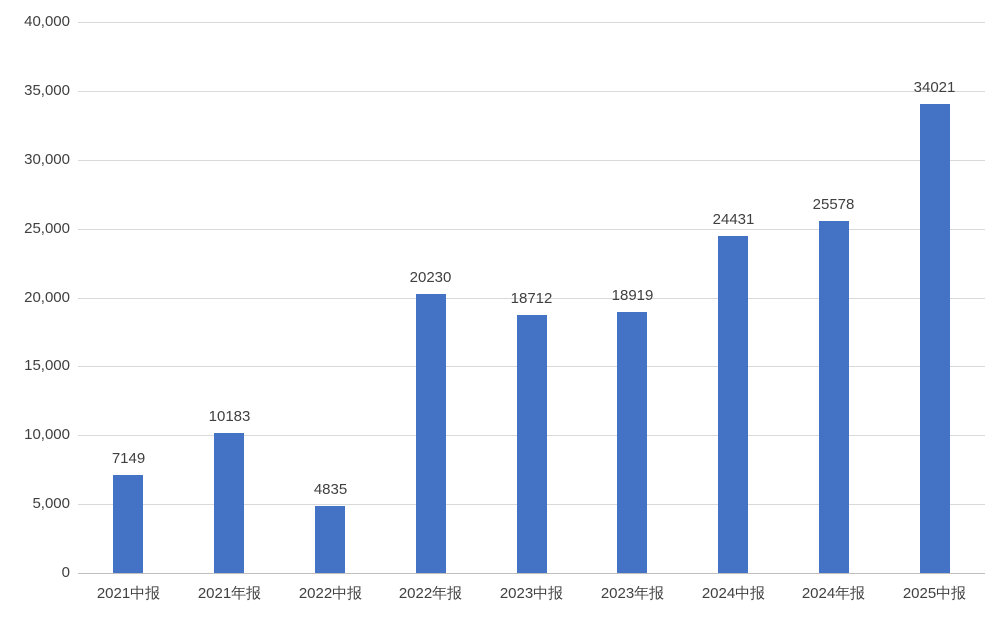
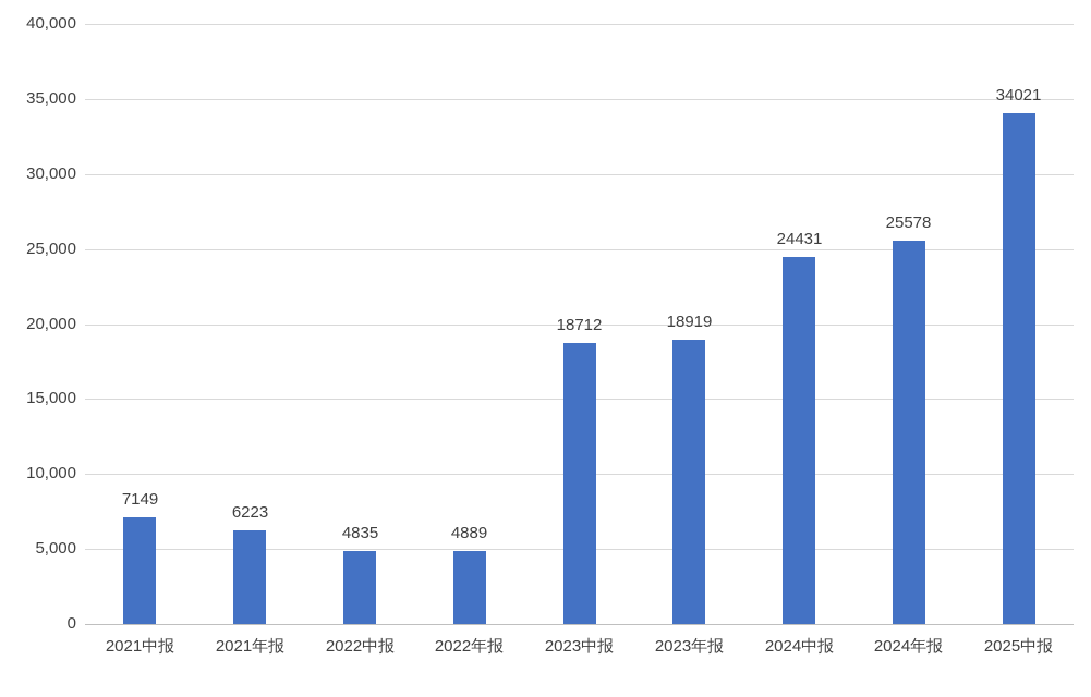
2021年报: 10183 -> 6223
2022年报: 20230 -> 4889
